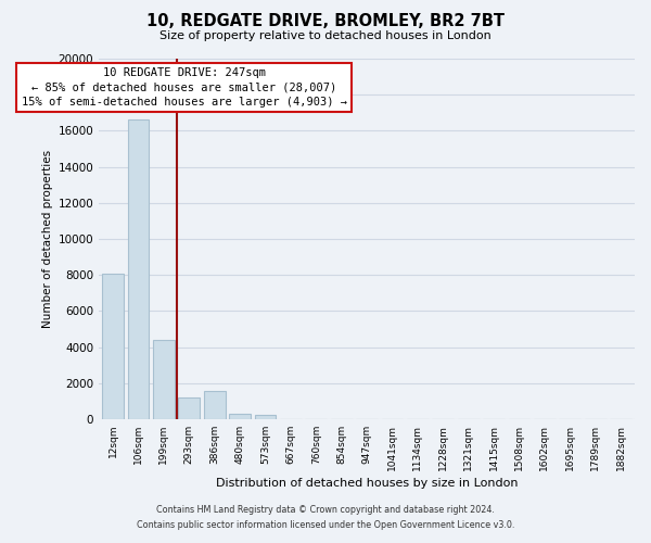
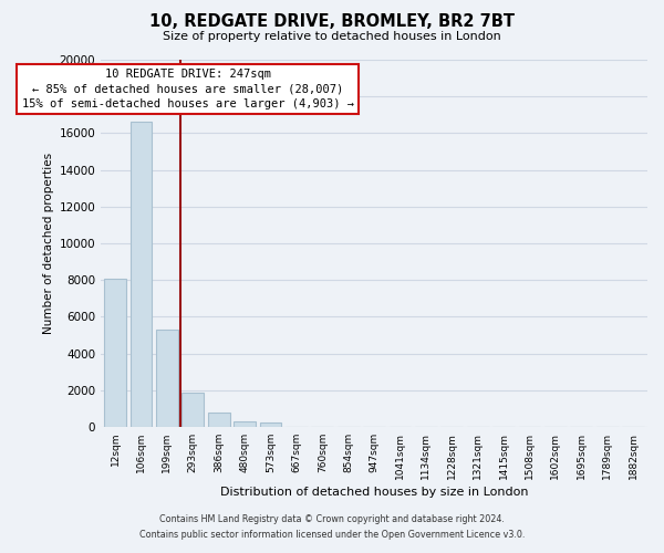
199sqm: 4400 -> 5300
293sqm: 1200 -> 1800
386sqm: 1600 -> 800
